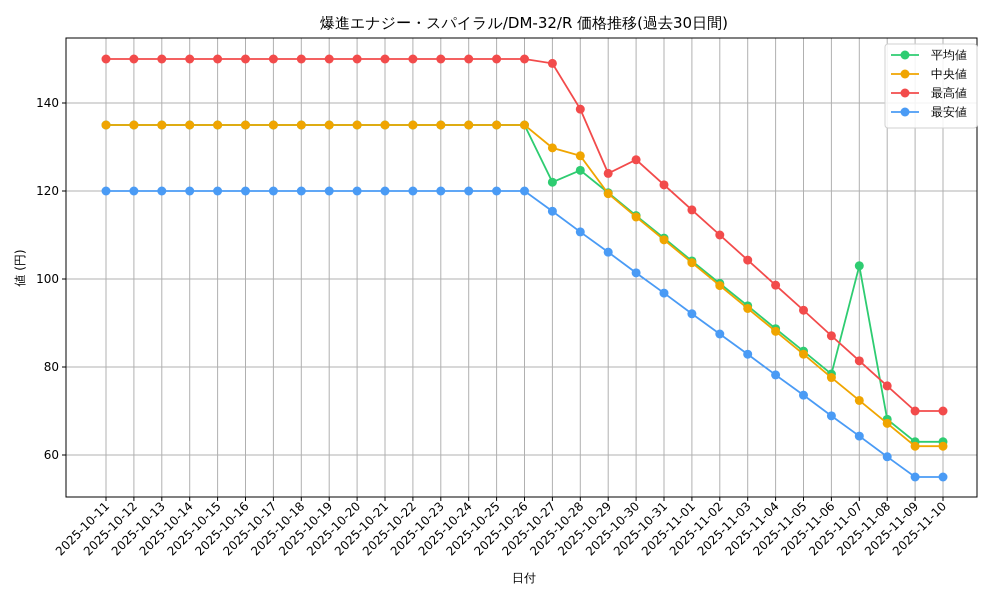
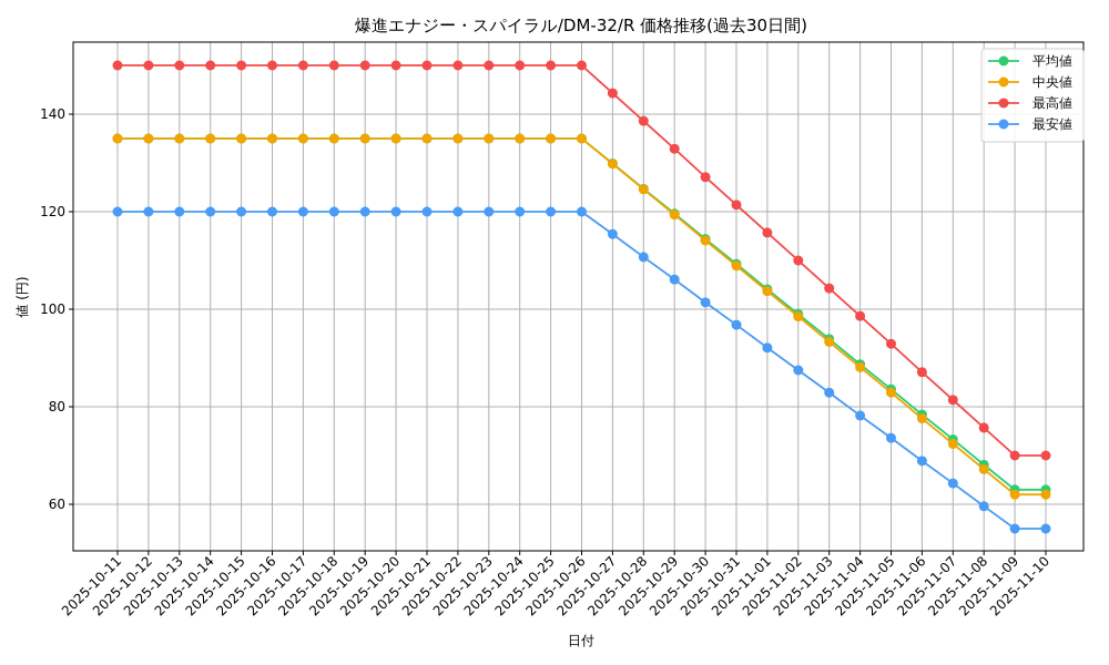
平均値/2025-10-27: 122 -> 130
最高値/2025-10-27: 149 -> 144
中央値/2025-10-28: 128 -> 125
最高値/2025-10-29: 124 -> 133
平均値/2025-11-07: 103 -> 73
